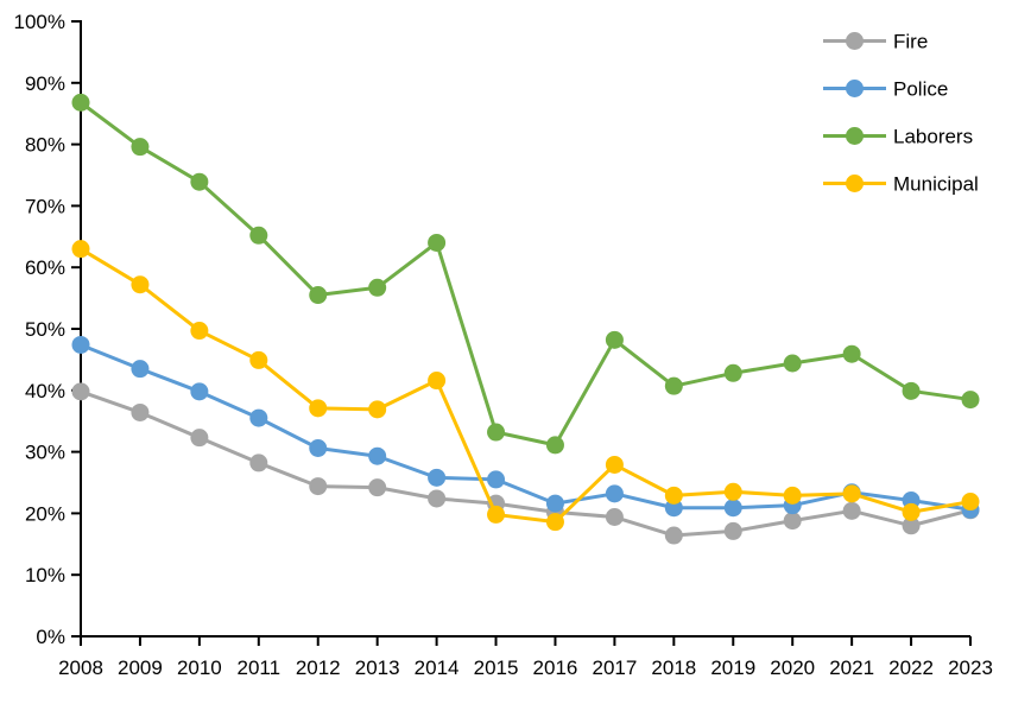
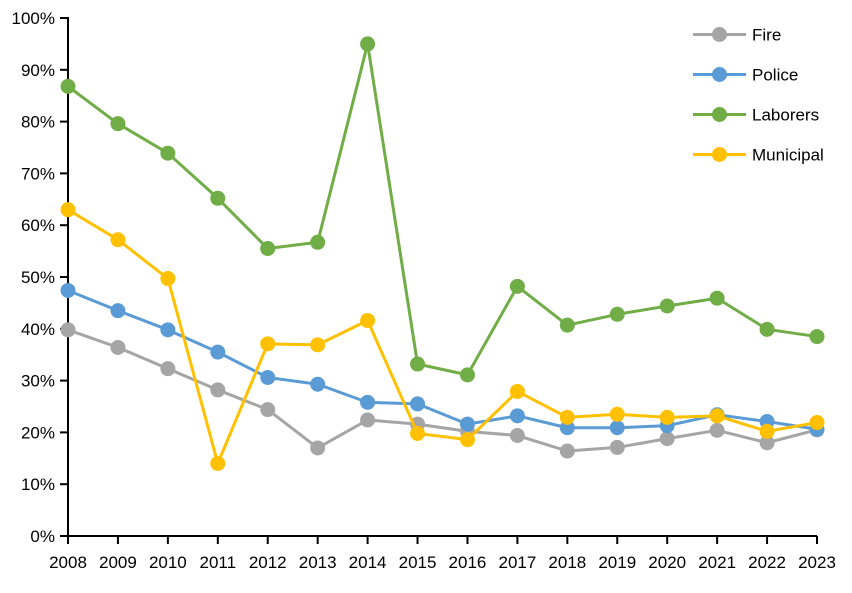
Municipal/2011: 45% -> 14%
Fire/2013: 24% -> 17%
Laborers/2014: 64% -> 95%
